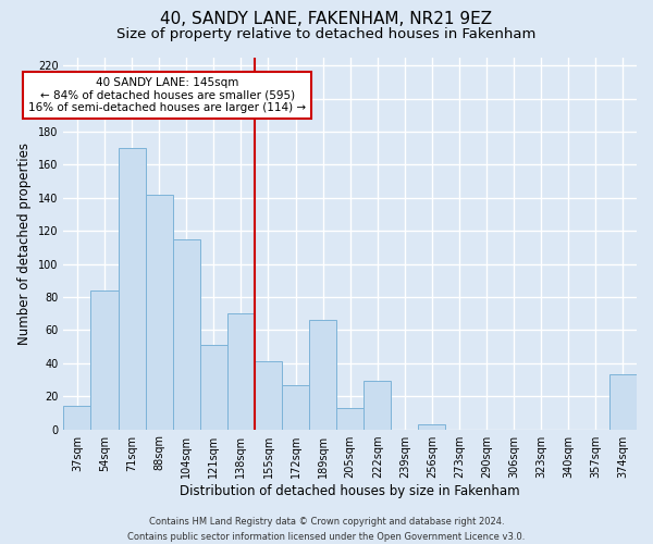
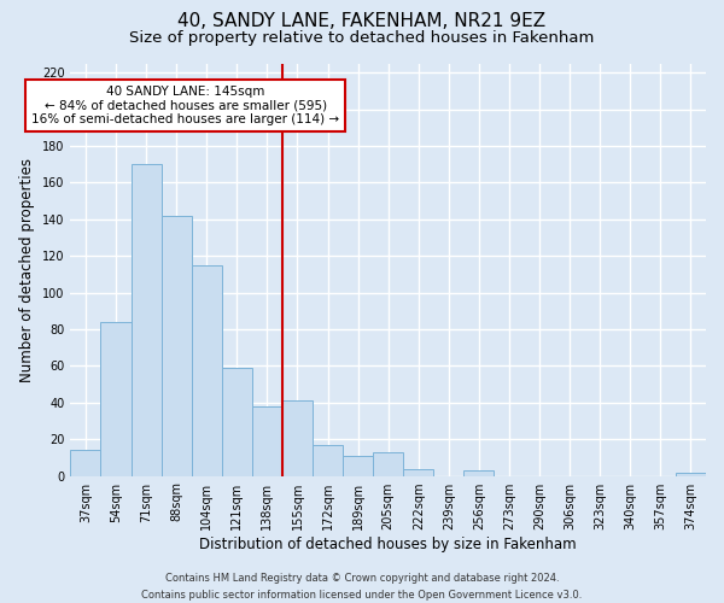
121sqm: 51 -> 59
138sqm: 70 -> 38
172sqm: 27 -> 17
189sqm: 66 -> 11
222sqm: 29 -> 4
374sqm: 33 -> 2
